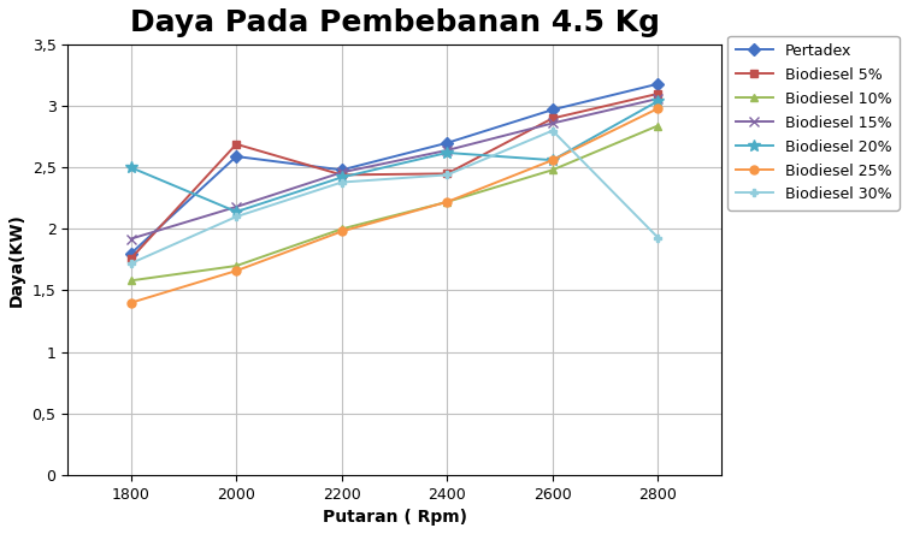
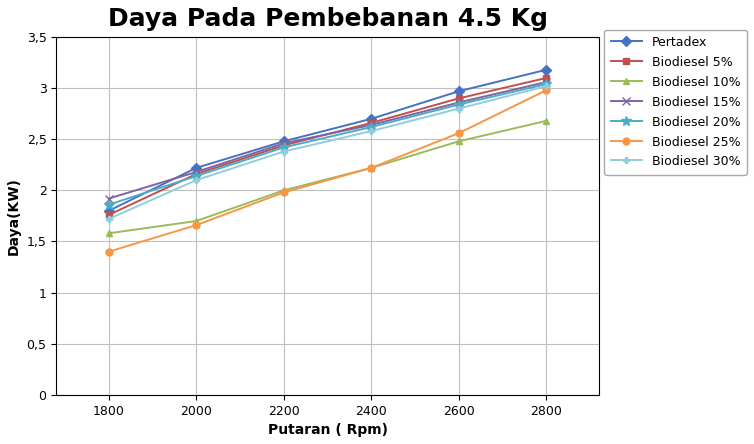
Biodiesel 20%/1800: 2,50 -> 1,86
Pertadex/2000: 2,59 -> 2,22
Biodiesel 5%/2000: 2,69 -> 2,16
Biodiesel 5%/2400: 2,45 -> 2,66
Biodiesel 30%/2400: 2,44 -> 2,58
Biodiesel 20%/2600: 2,56 -> 2,84
Biodiesel 10%/2800: 2,84 -> 2,68
Biodiesel 30%/2800: 1,93 -> 3,02
